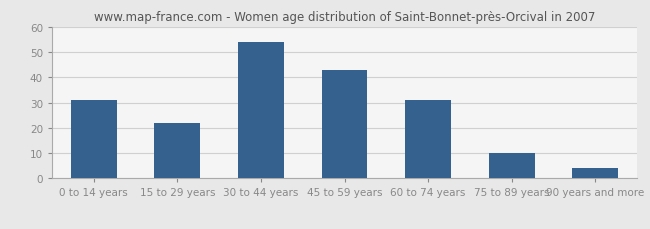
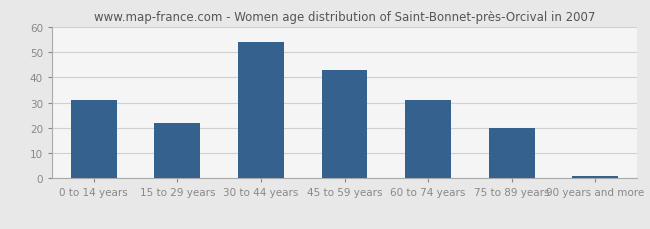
75 to 89 years: 10 -> 20
90 years and more: 4 -> 1
